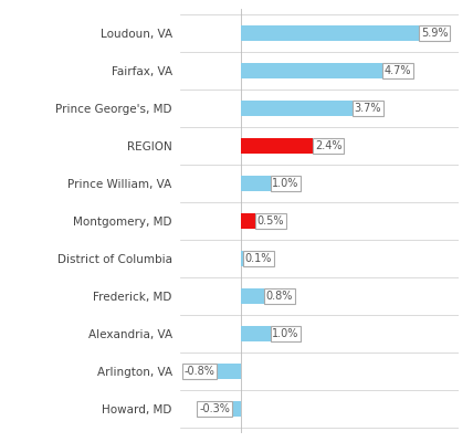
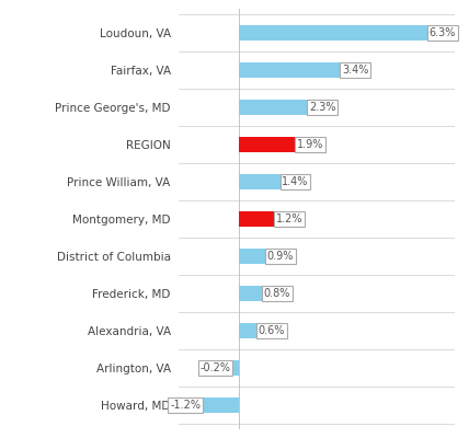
Loudoun, VA: 5.9% -> 6.3%
Fairfax, VA: 4.7% -> 3.4%
Prince George's, MD: 3.7% -> 2.3%
REGION: 2.4% -> 1.9%
Prince William, VA: 1.0% -> 1.4%
Montgomery, MD: 0.5% -> 1.2%
District of Columbia: 0.1% -> 0.9%
Alexandria, VA: 1.0% -> 0.6%
Arlington, VA: -0.8% -> -0.2%
Howard, MD: -0.3% -> -1.2%
